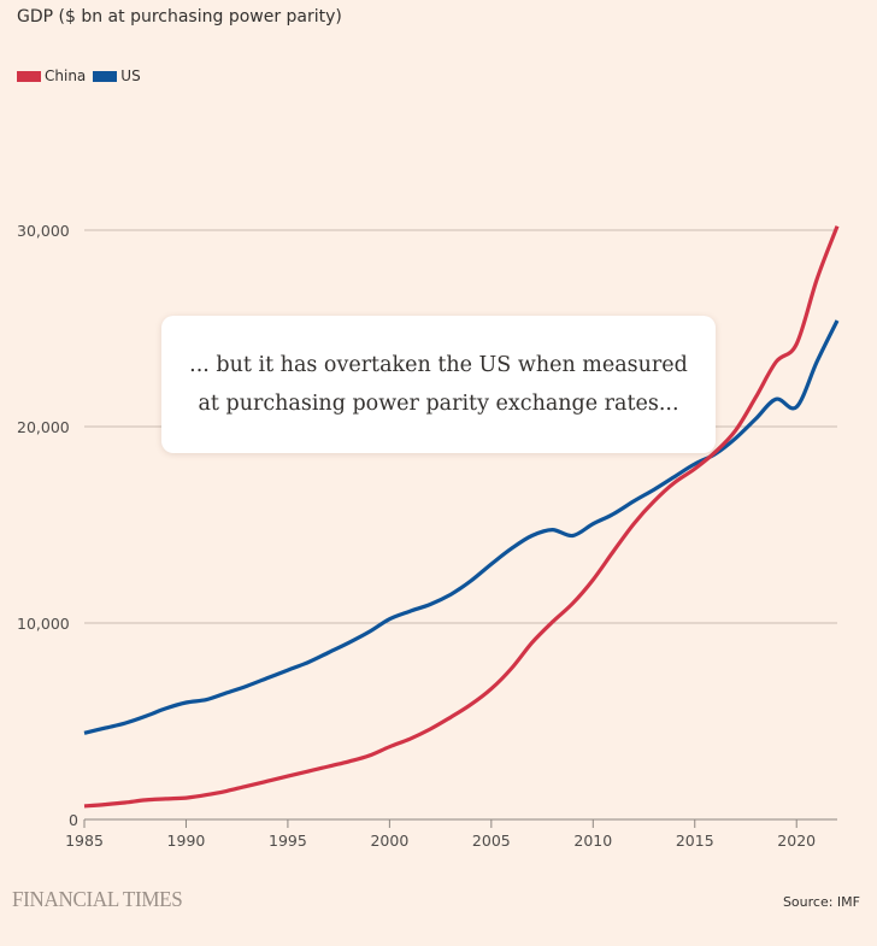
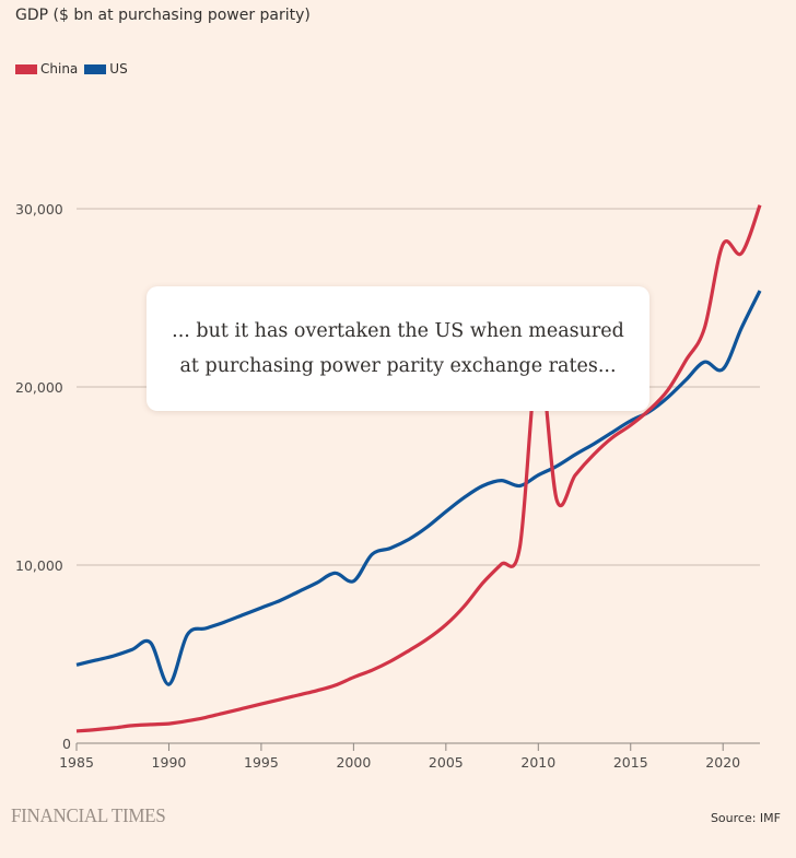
US/1990: 6000 -> 3300
US/2000: 10200 -> 9100
China/2010: 12200 -> 21600
China/2020: 24200 -> 28000
